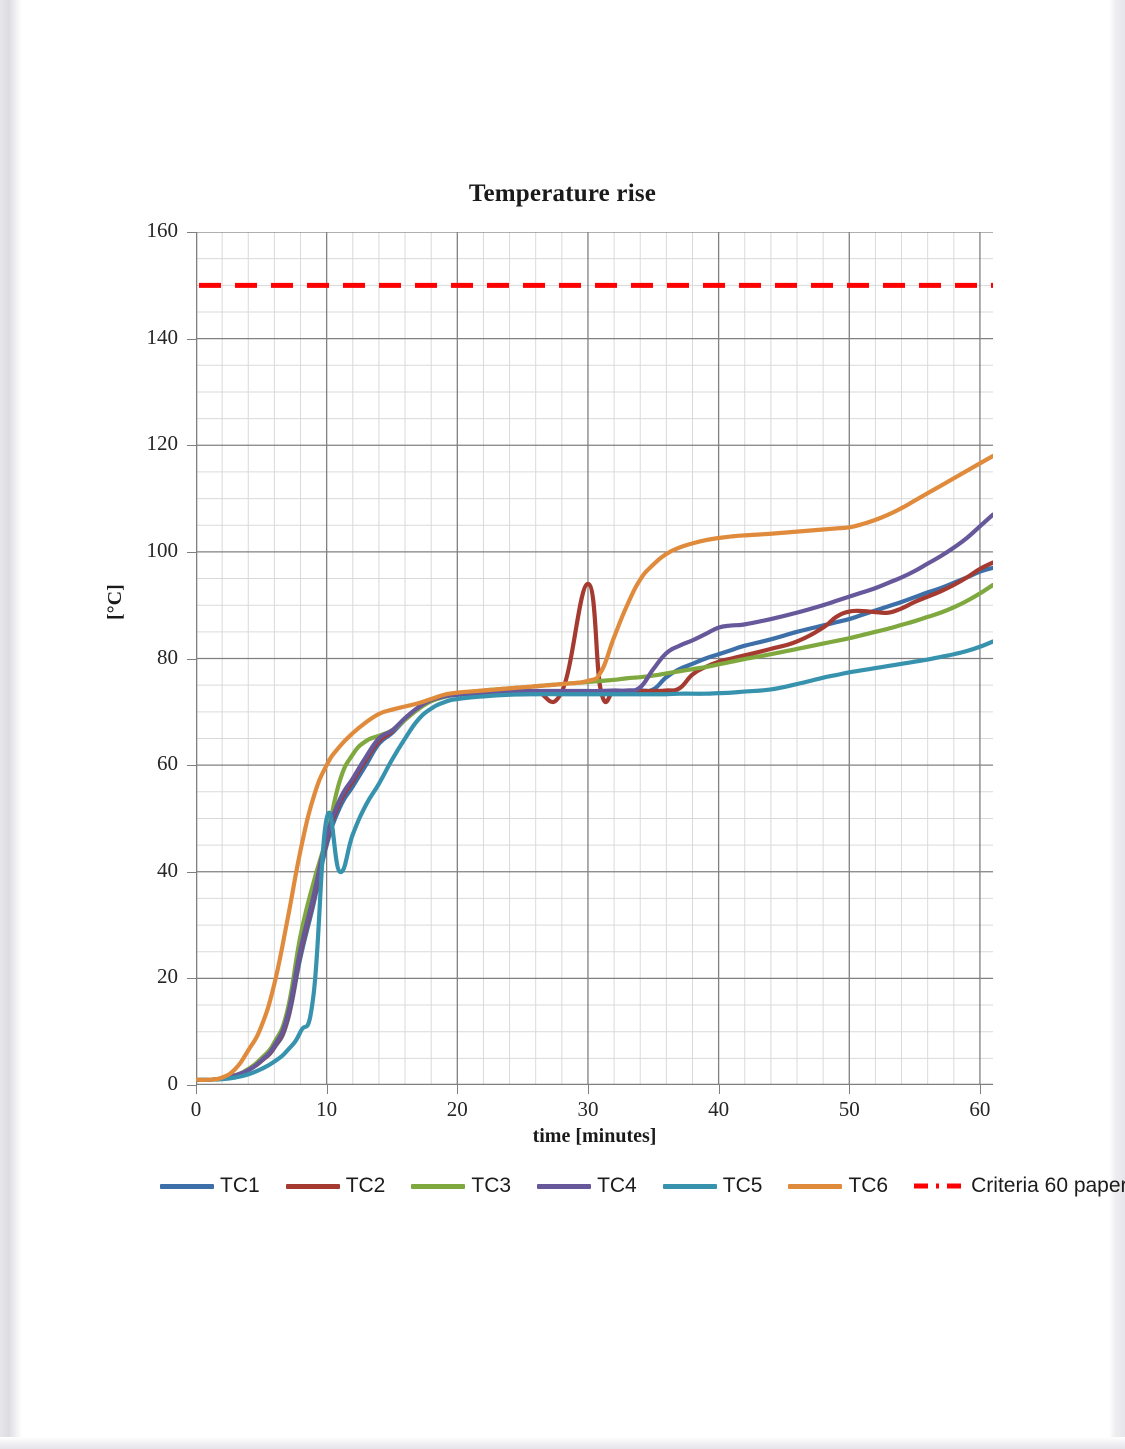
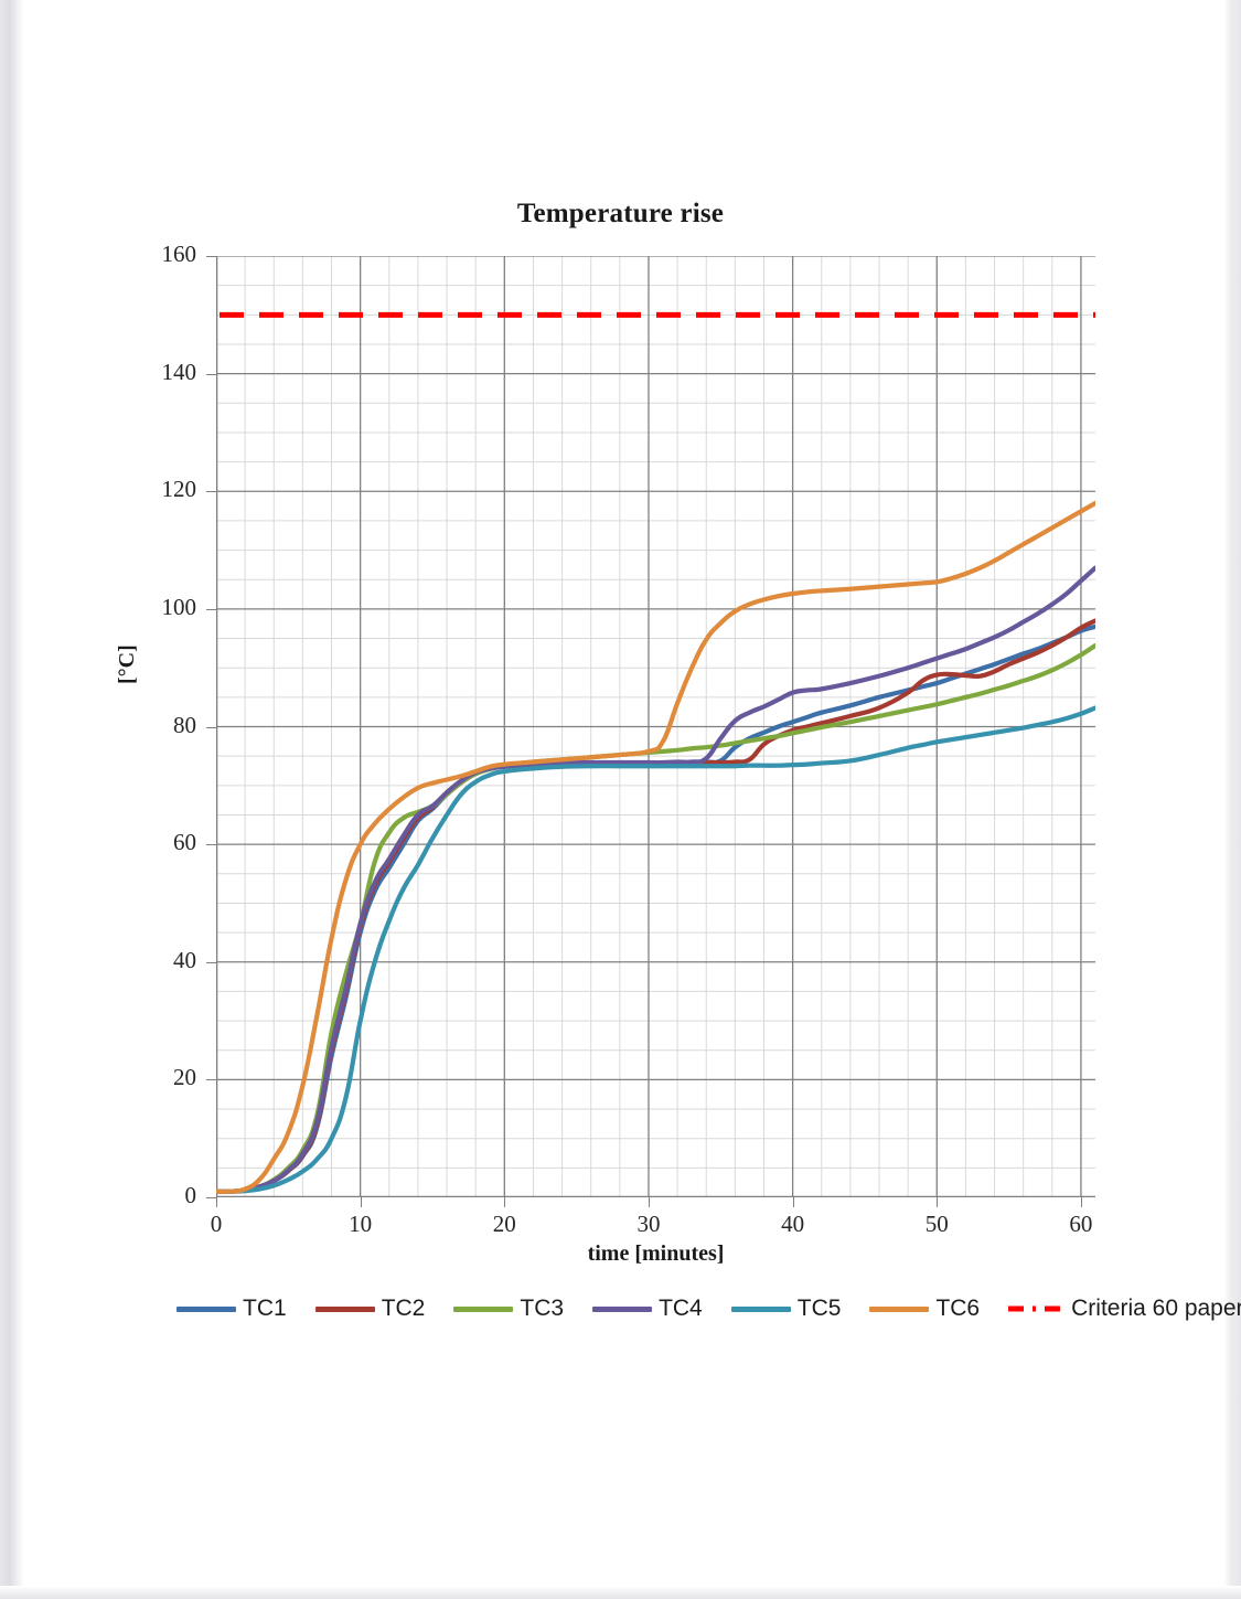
TC5/10: 50 -> 30
TC2/30: 94 -> 74
